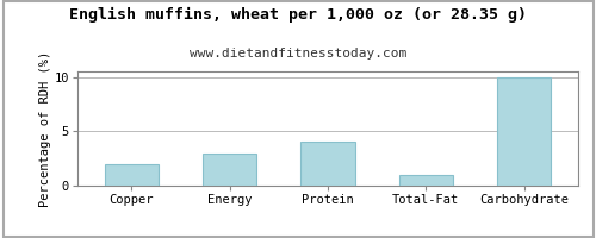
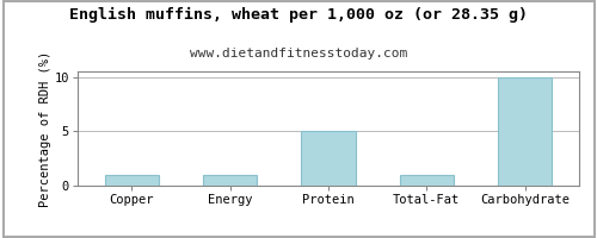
Copper: 2 -> 1
Energy: 3 -> 1
Protein: 4 -> 5
